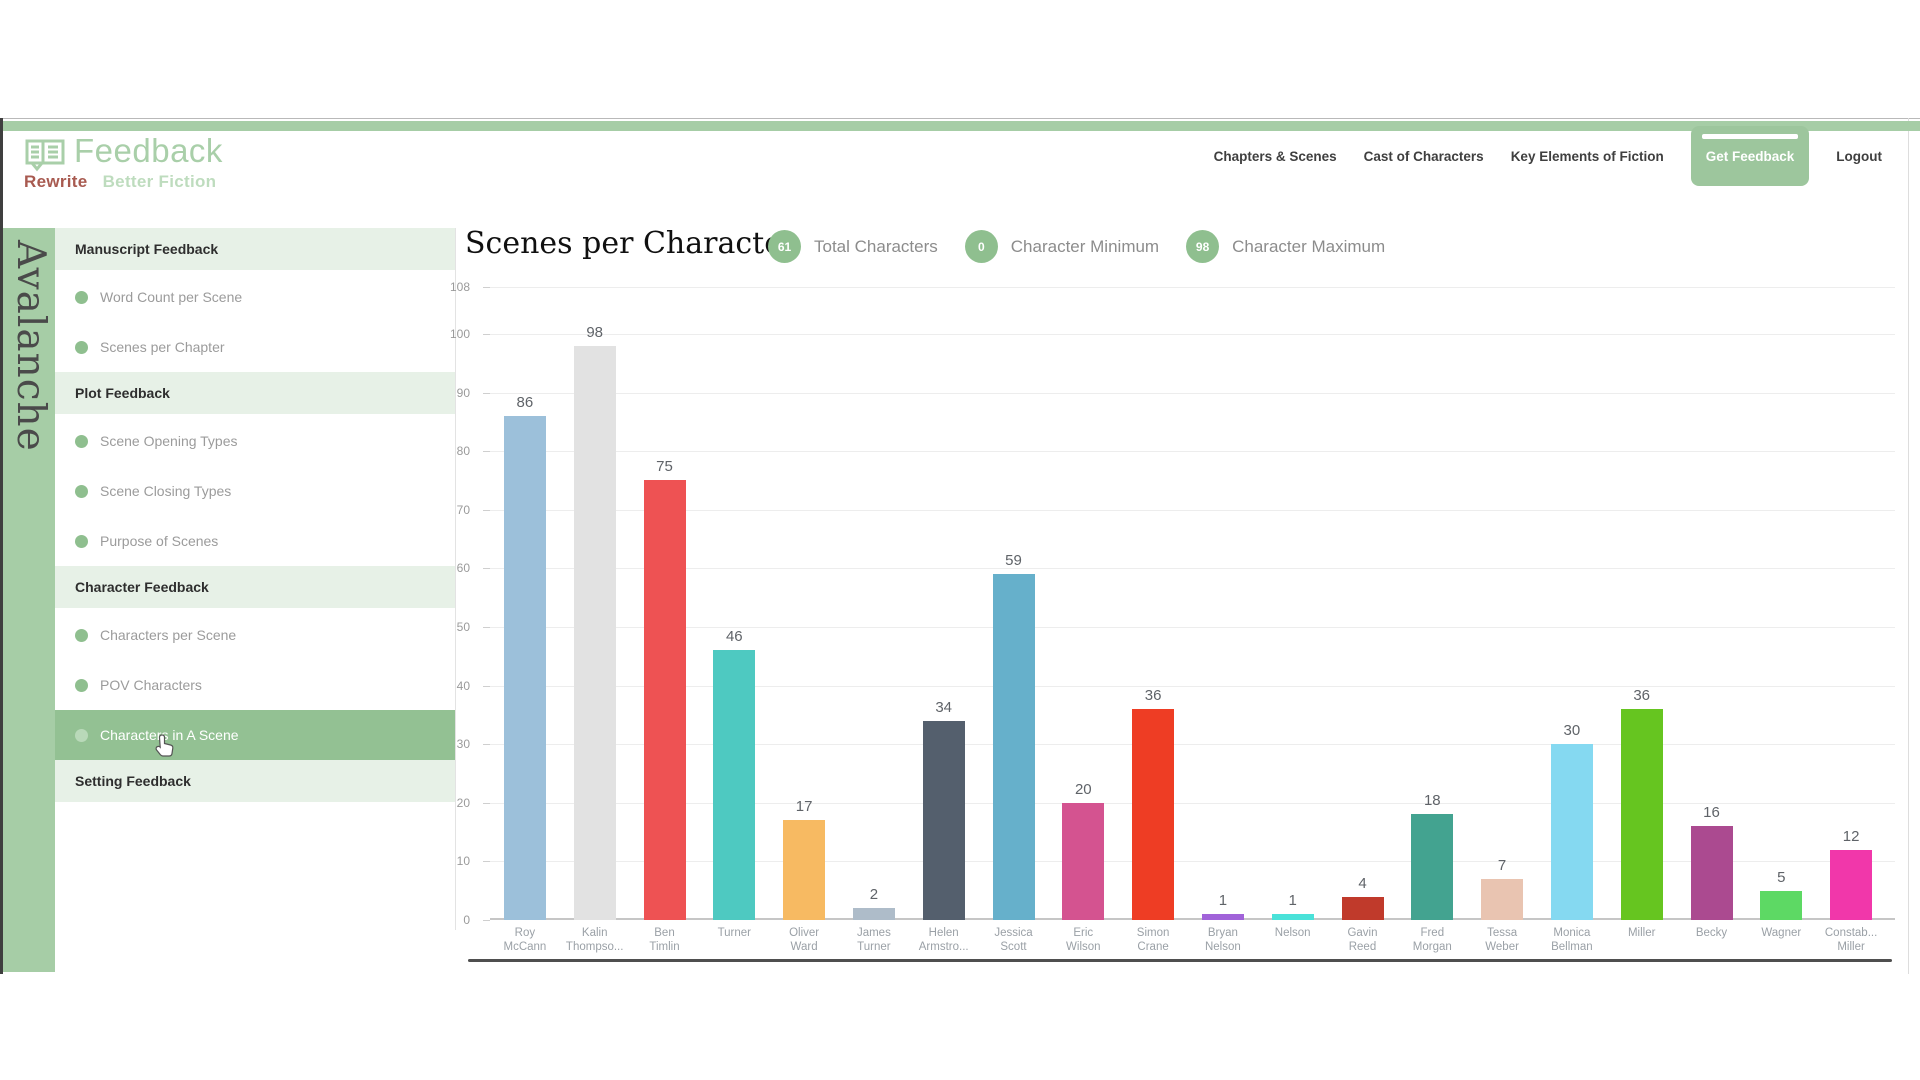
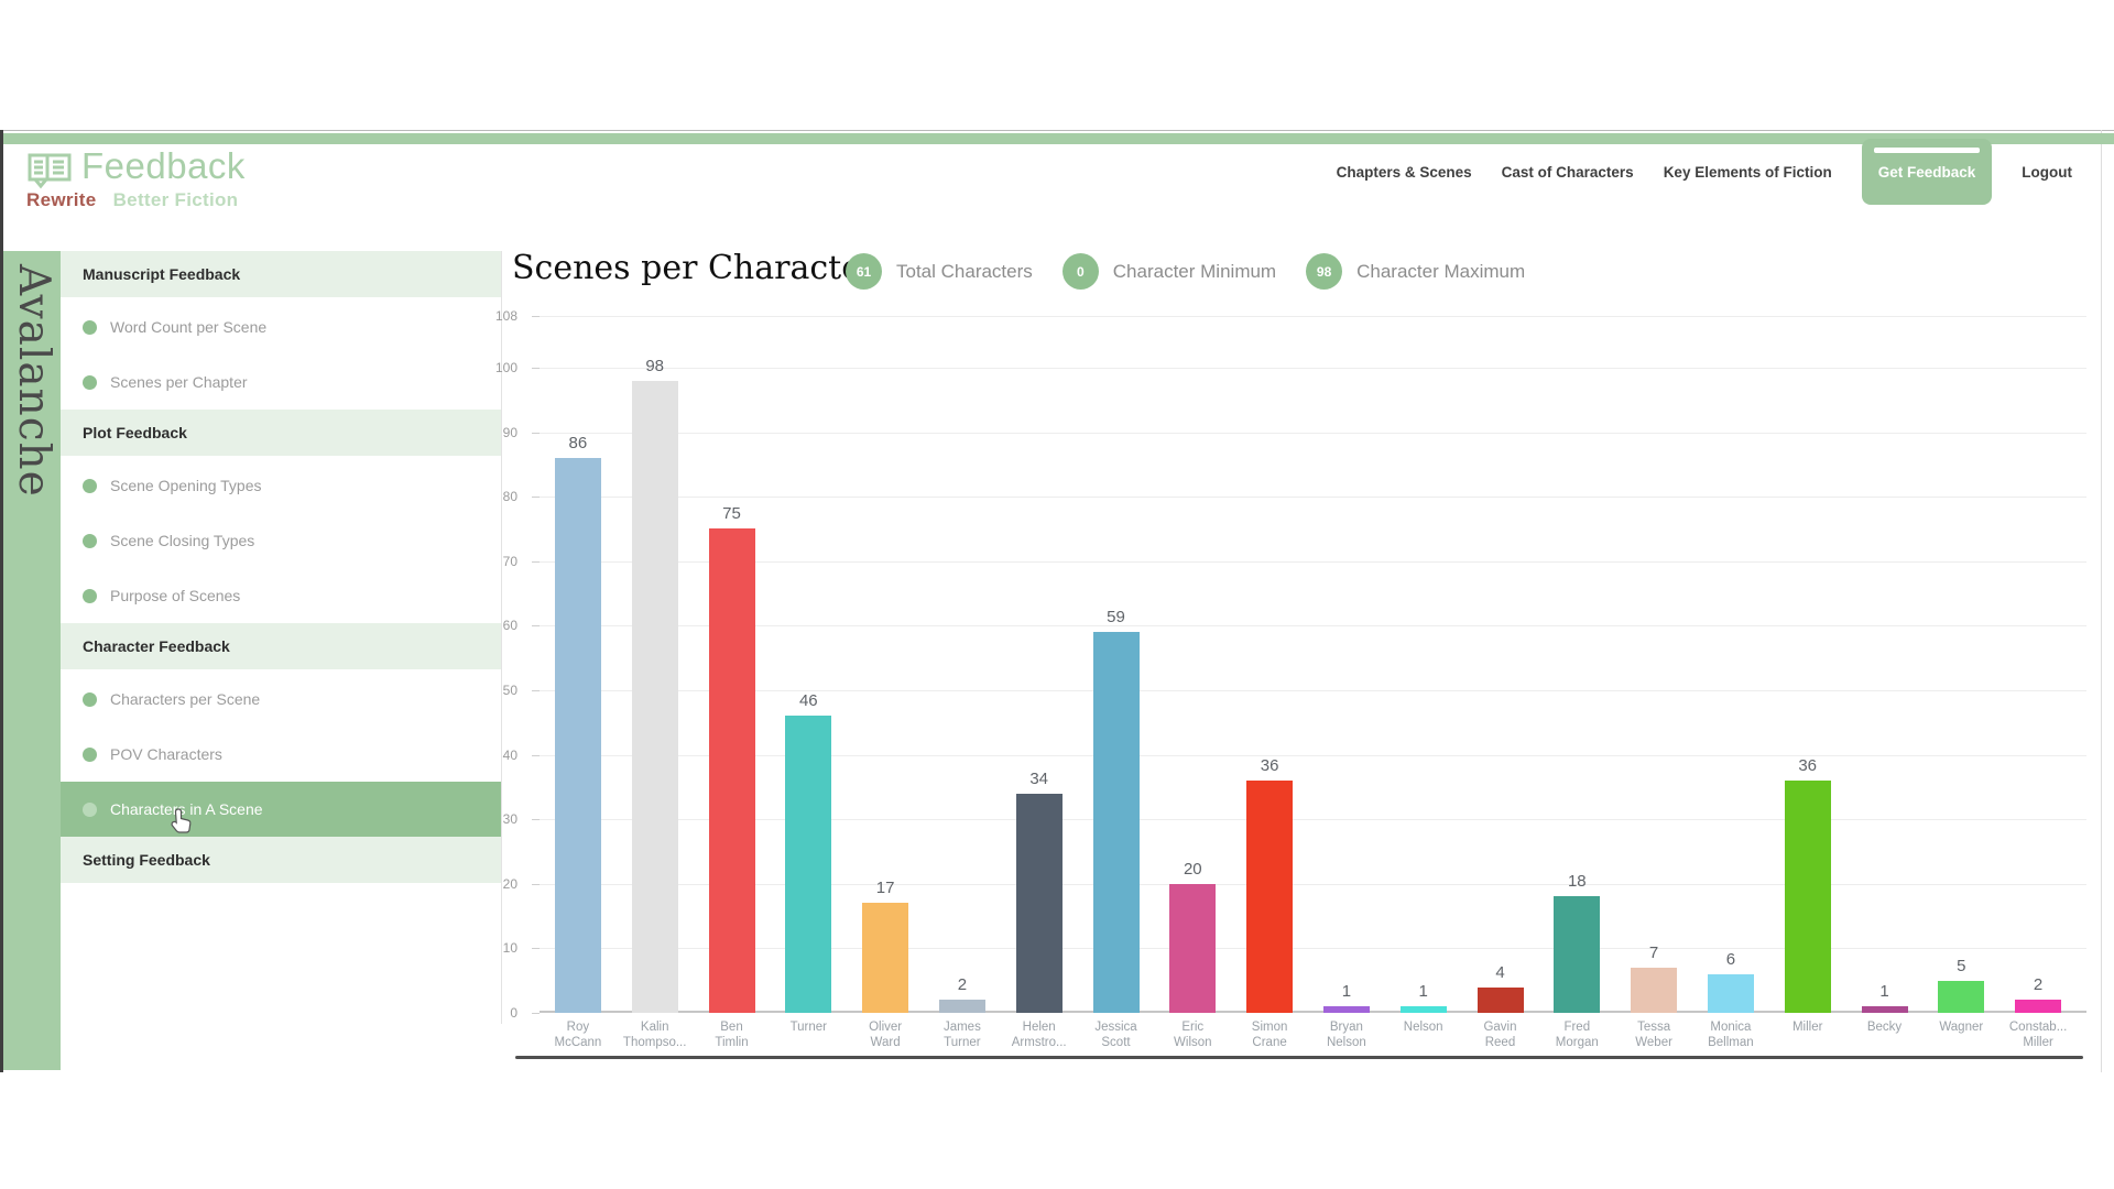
Monica Bellman: 30 -> 6
Becky: 16 -> 1
Constab... Miller: 12 -> 2
